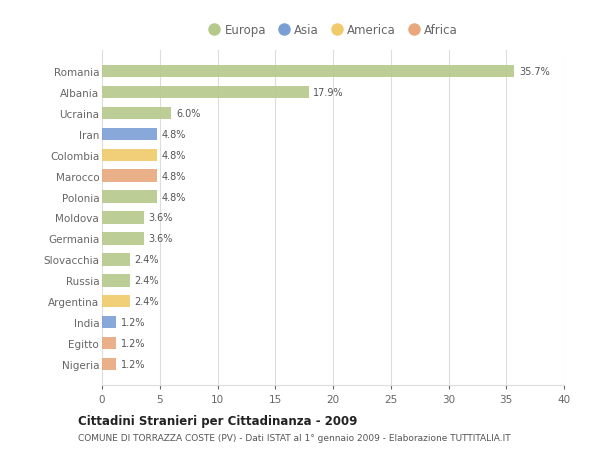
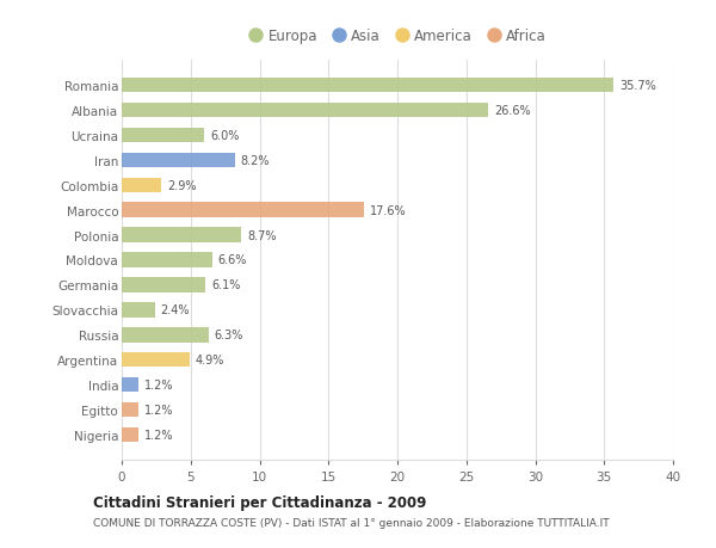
Albania: 17.9% -> 26.6%
Iran: 4.8% -> 8.2%
Colombia: 4.8% -> 2.9%
Marocco: 4.8% -> 17.6%
Polonia: 4.8% -> 8.7%
Moldova: 3.6% -> 6.6%
Germania: 3.6% -> 6.1%
Russia: 2.4% -> 6.3%
Argentina: 2.4% -> 4.9%
